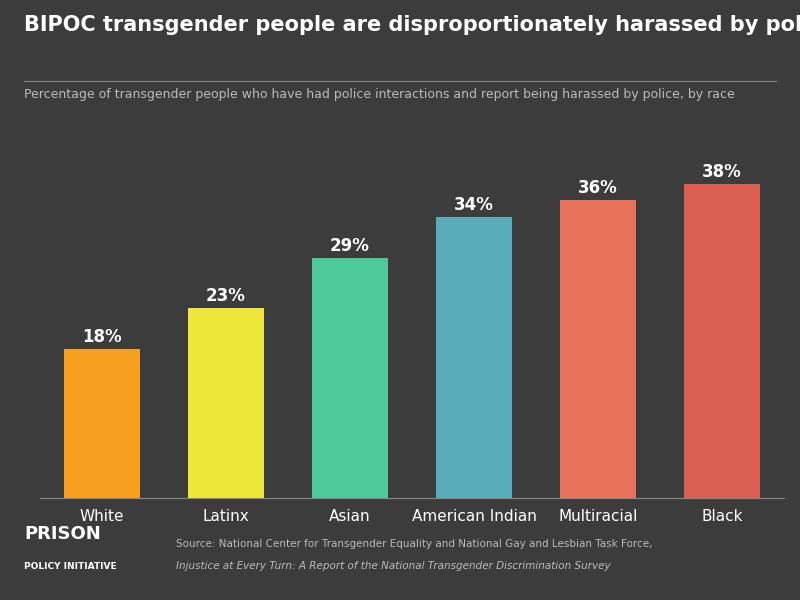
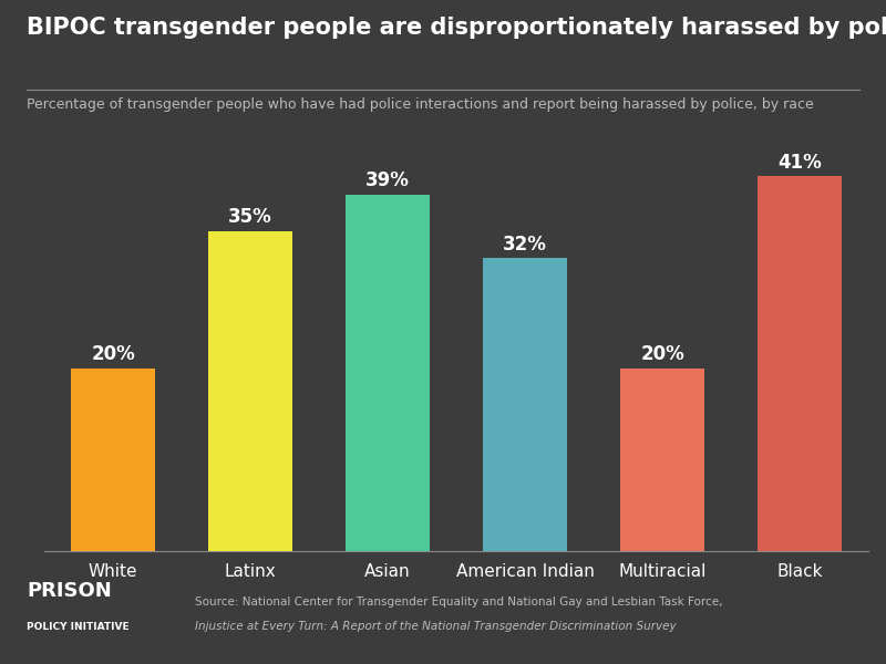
White: 18% -> 20%
Latinx: 23% -> 35%
Asian: 29% -> 39%
American Indian: 34% -> 32%
Multiracial: 36% -> 20%
Black: 38% -> 41%
